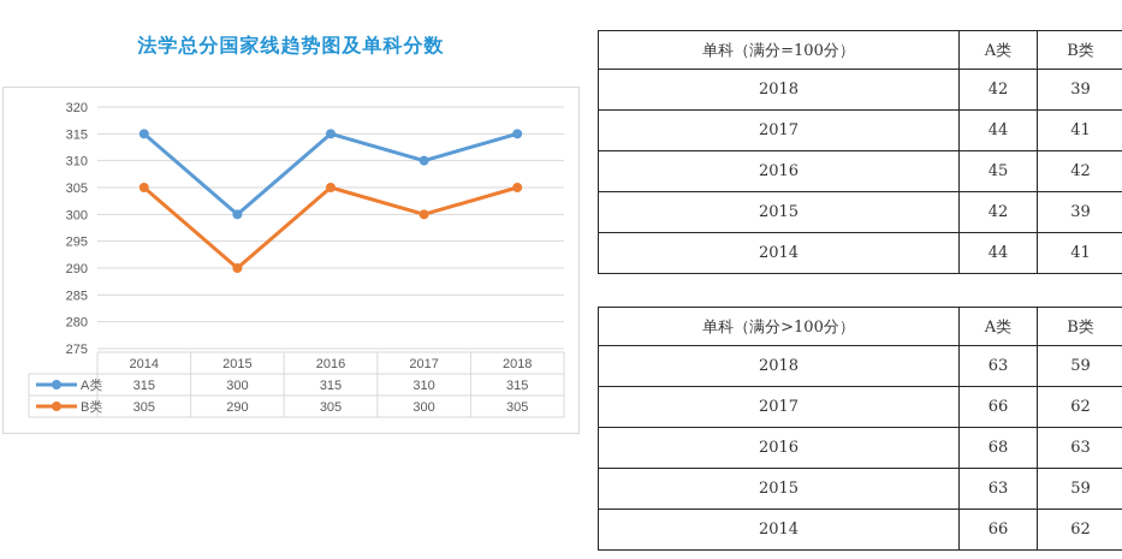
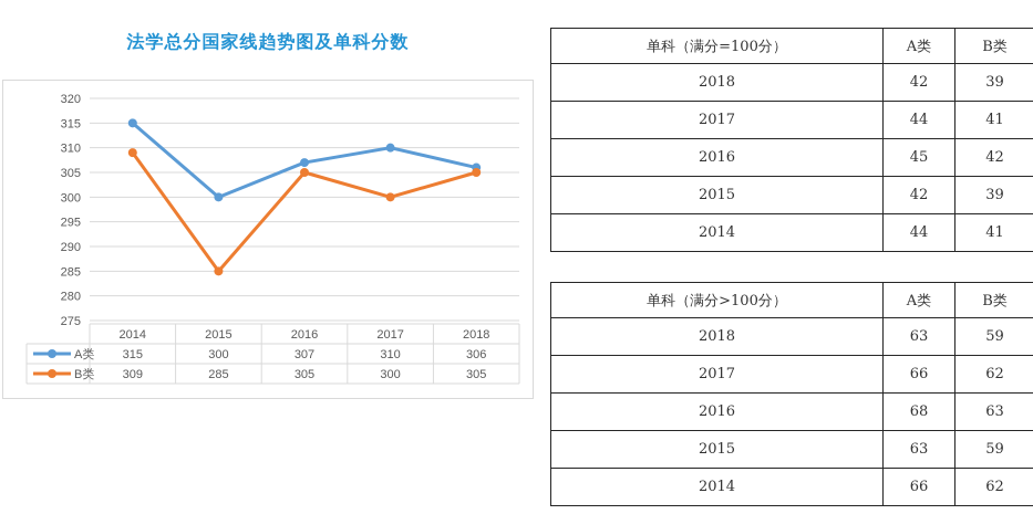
B类/2014: 305 -> 309
B类/2015: 290 -> 285
A类/2016: 315 -> 307
A类/2018: 315 -> 306
